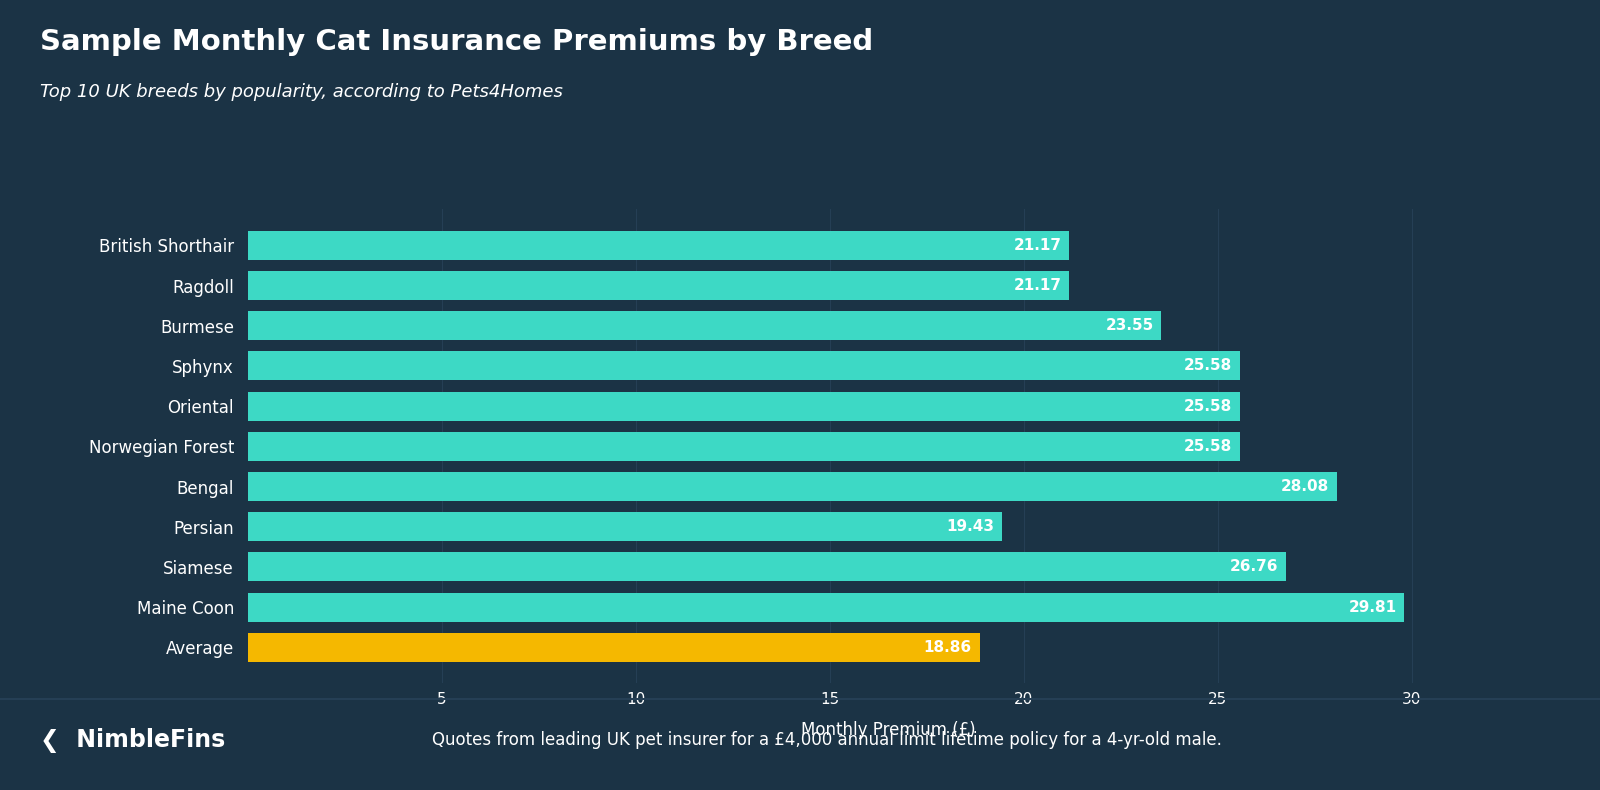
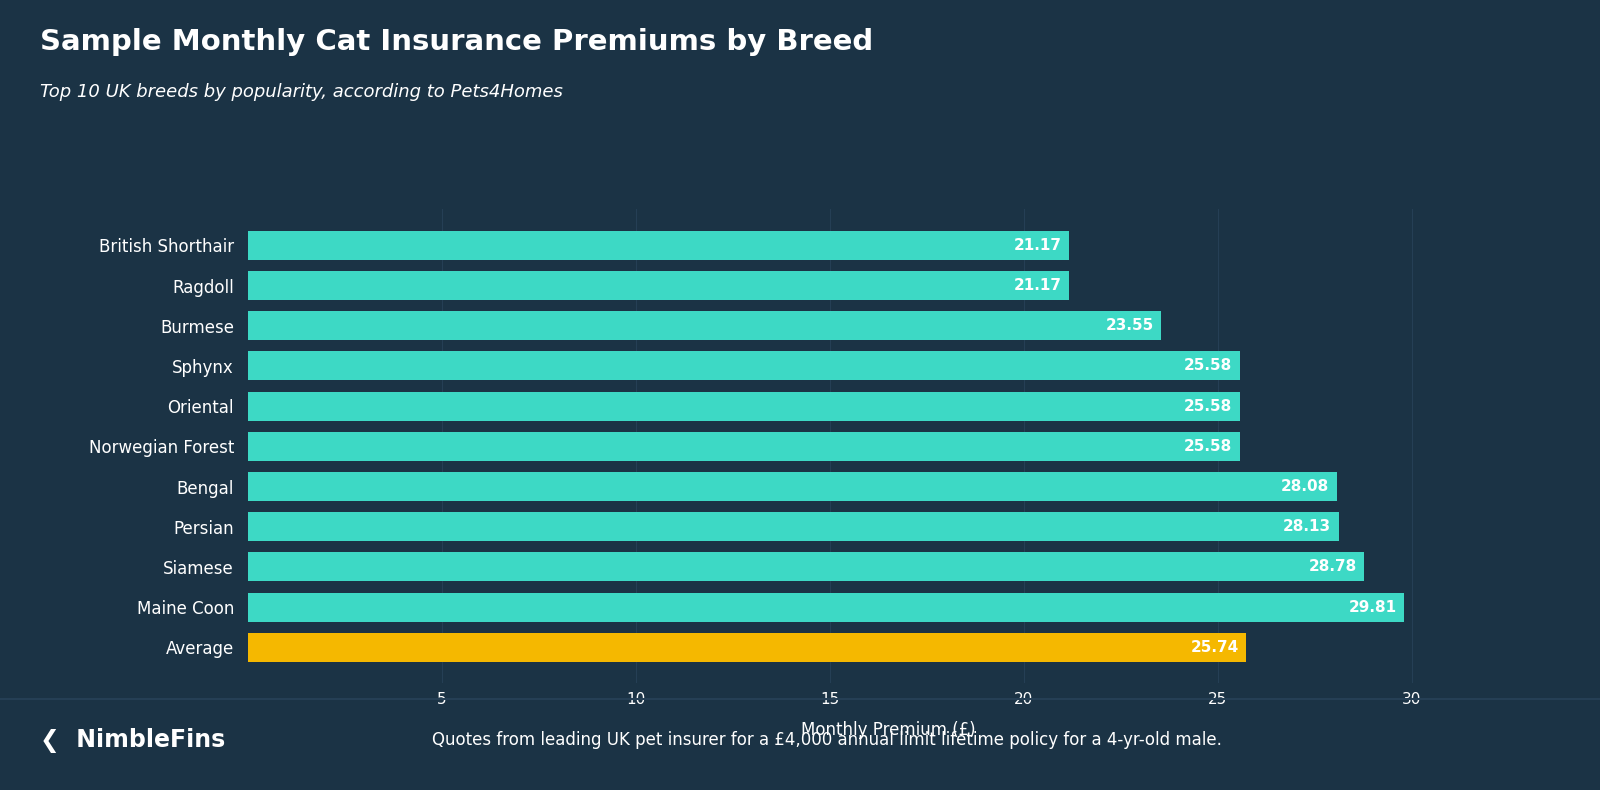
Persian: 19.43 -> 28.13
Siamese: 26.76 -> 28.78
Average: 18.86 -> 25.74
